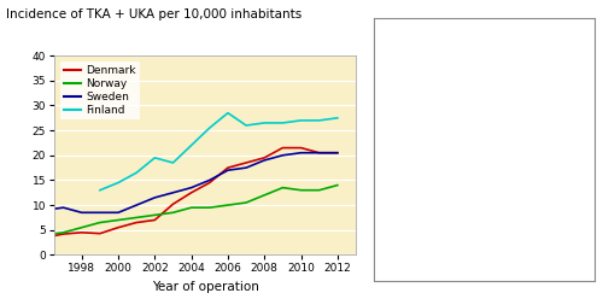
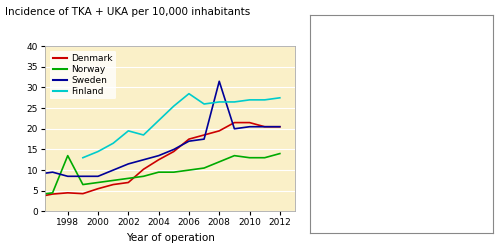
Norway/1998: 5.5 -> 13.5
Sweden/2008: 19.0 -> 31.5
